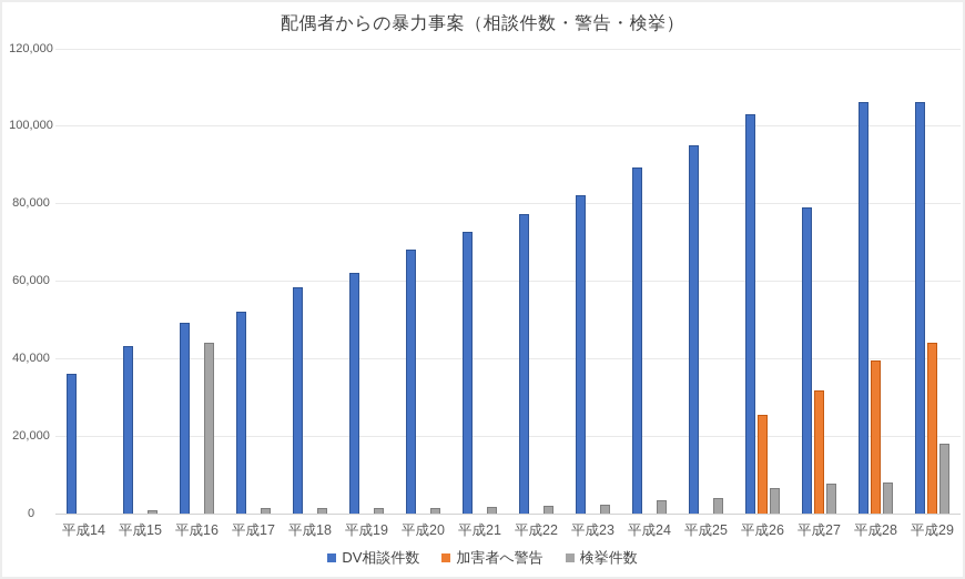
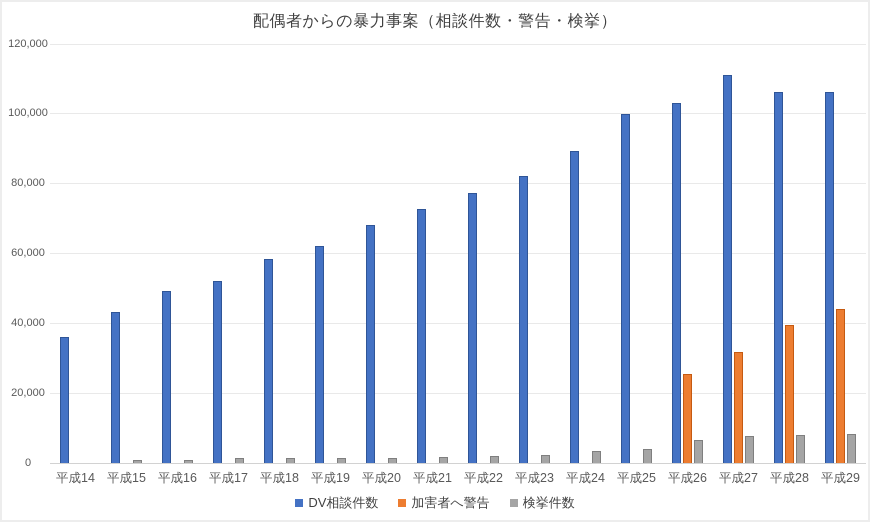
検挙件数/平成16: 44000 -> 1000
DV相談件数/平成25: 95000 -> 100000
DV相談件数/平成27: 79000 -> 111000
検挙件数/平成29: 18000 -> 8000
